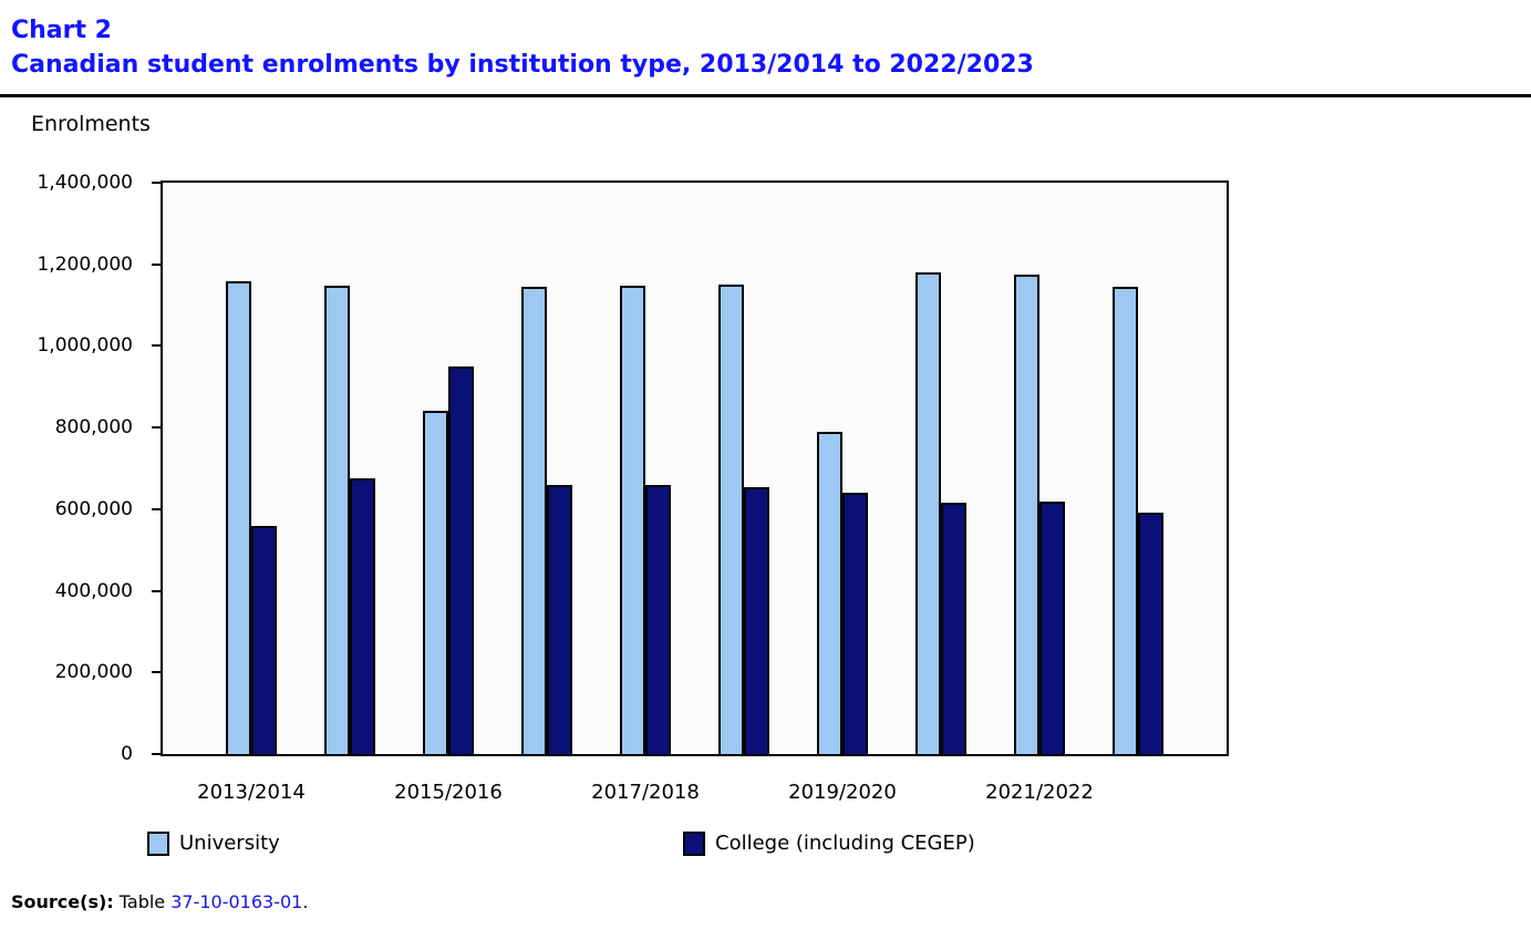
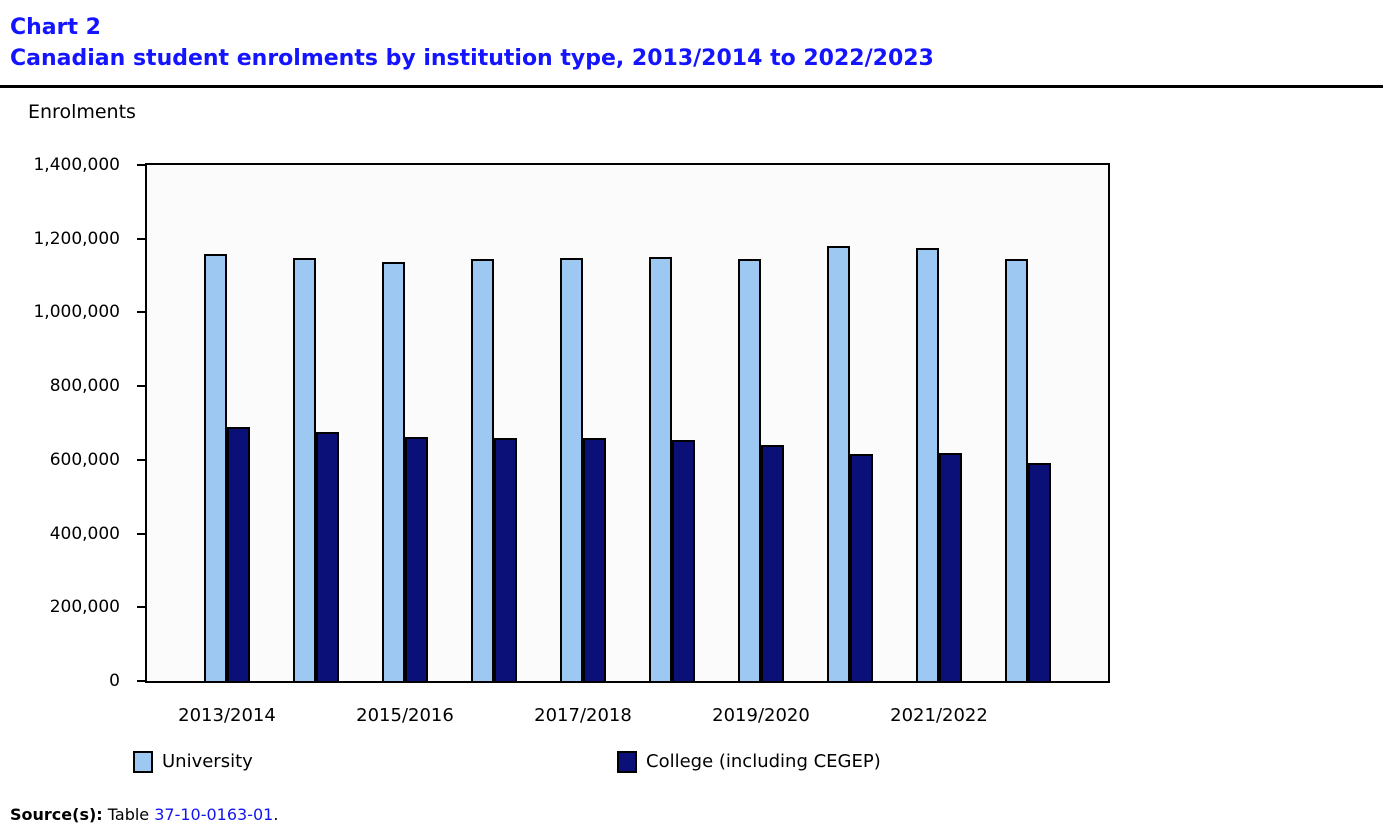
College (including CEGEP)/2013/2014: 560000 -> 690000
University/2015/2016: 840000 -> 1140000
College (including CEGEP)/2015/2016: 950000 -> 660000
University/2019/2020: 790000 -> 1150000
